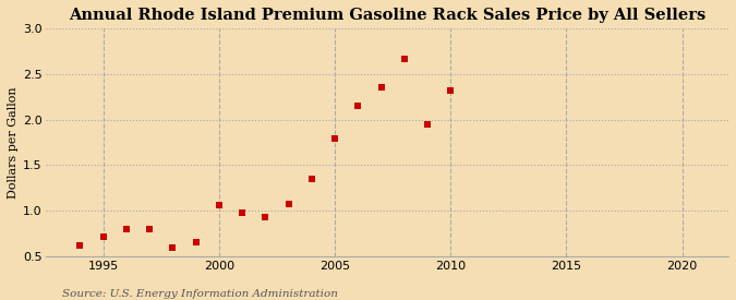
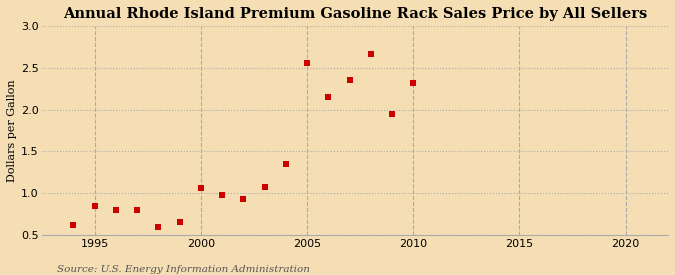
1995: 0.71 -> 0.84
2005: 1.79 -> 2.56
